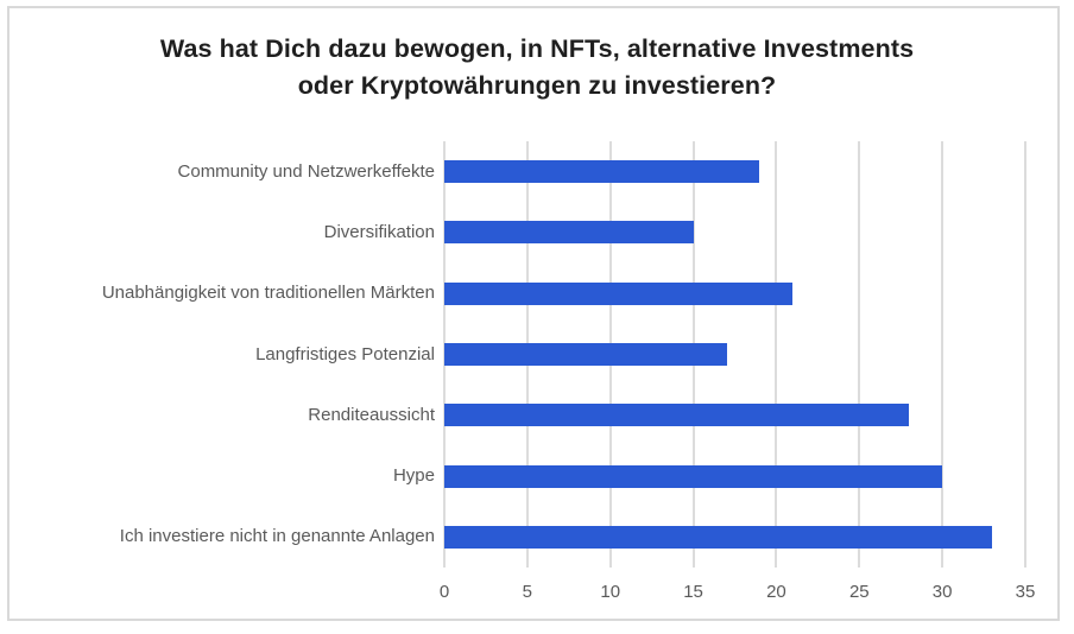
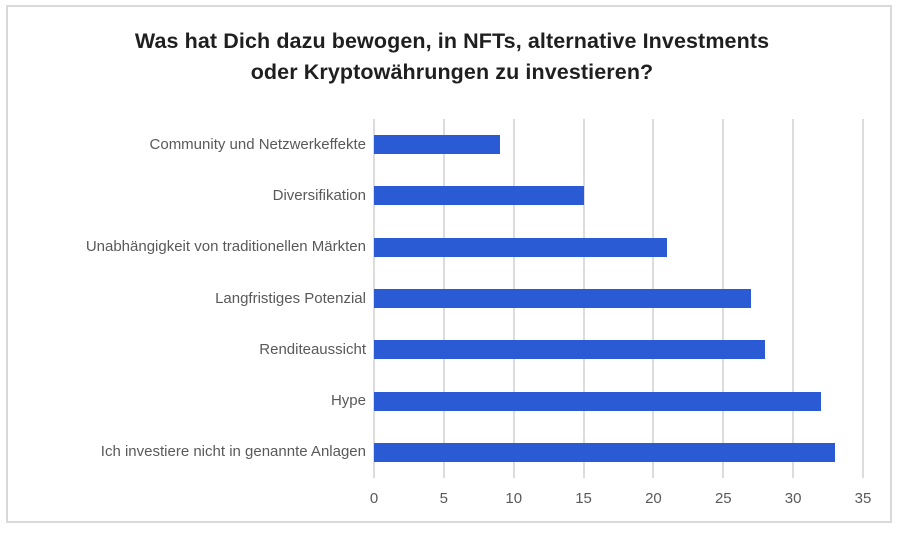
Community und Netzwerkeffekte: 19 -> 9
Langfristiges Potenzial: 17 -> 27
Hype: 30 -> 32
